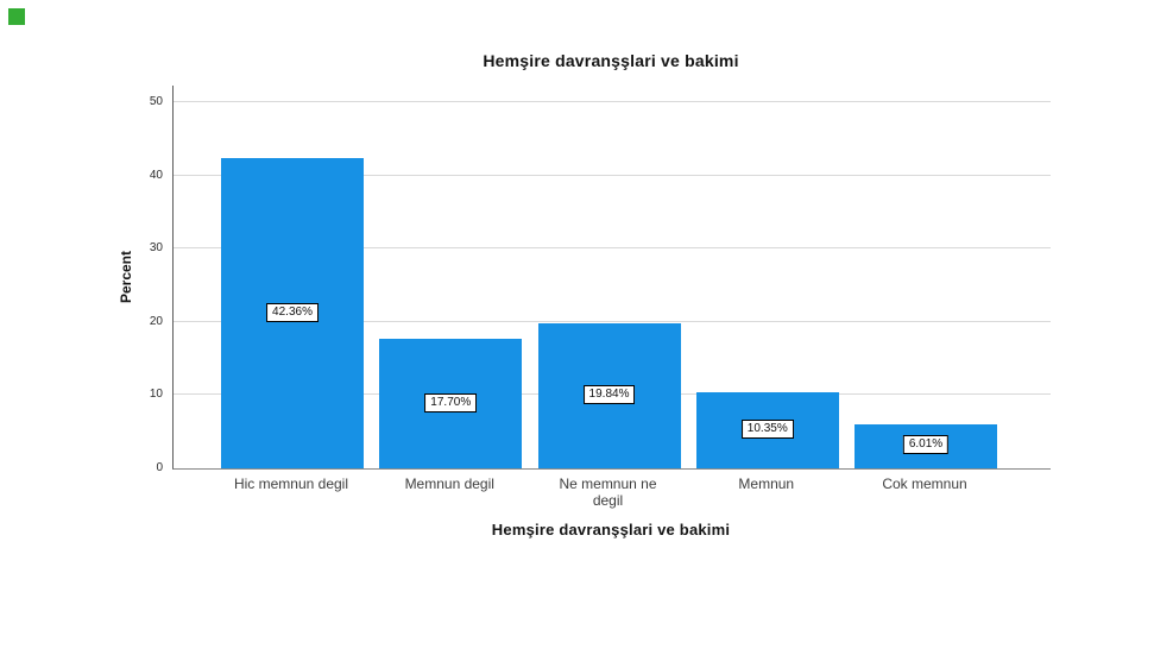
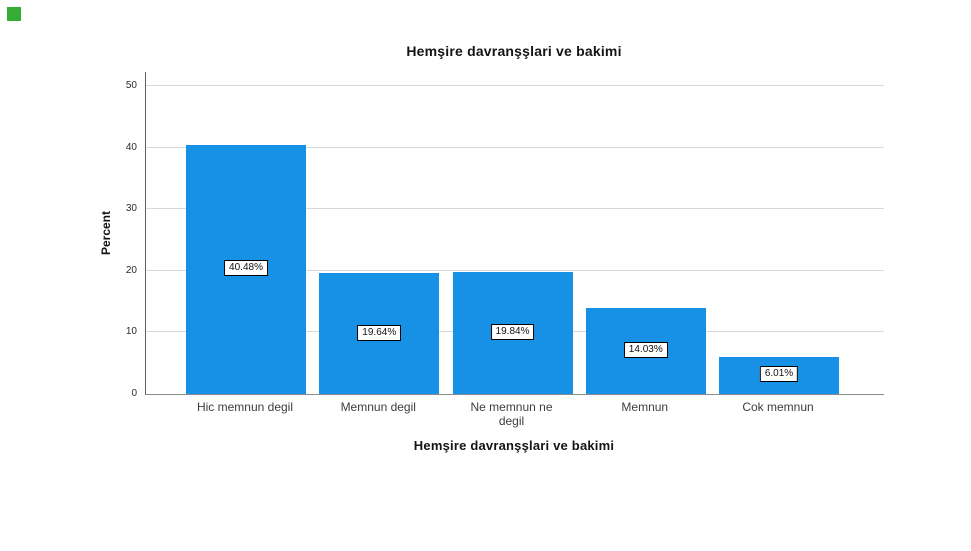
Hic memnun degil: 42.36% -> 40.48%
Memnun degil: 17.70% -> 19.64%
Memnun: 10.35% -> 14.03%
